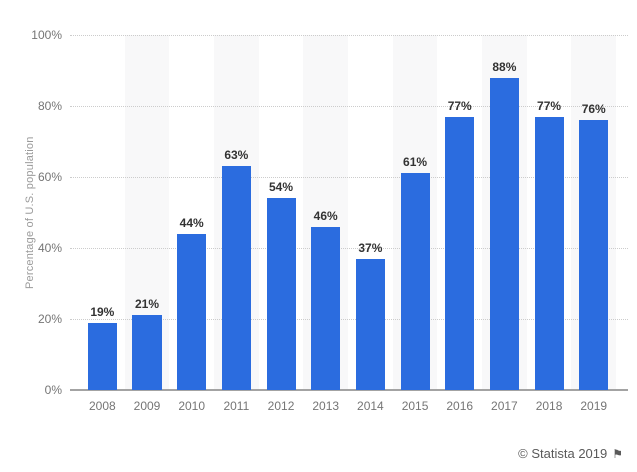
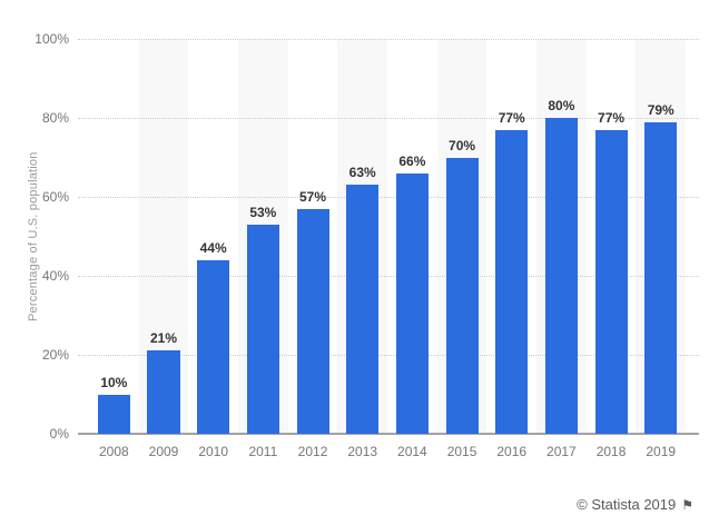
2008: 19% -> 10%
2011: 63% -> 53%
2012: 54% -> 57%
2013: 46% -> 63%
2014: 37% -> 66%
2015: 61% -> 70%
2017: 88% -> 80%
2019: 76% -> 79%
